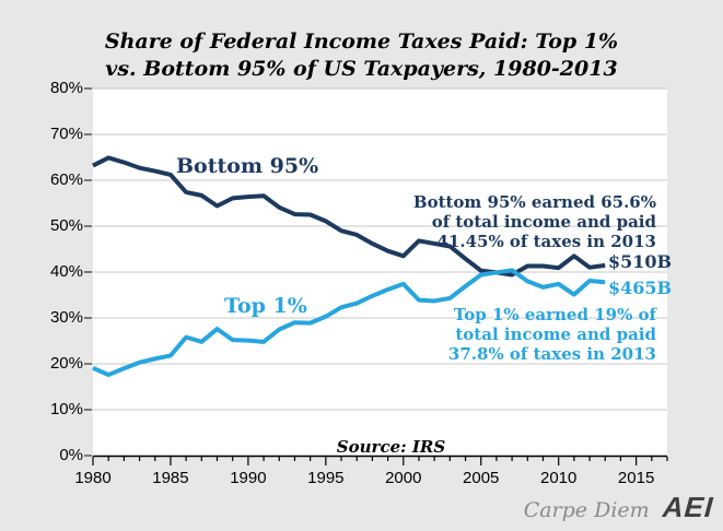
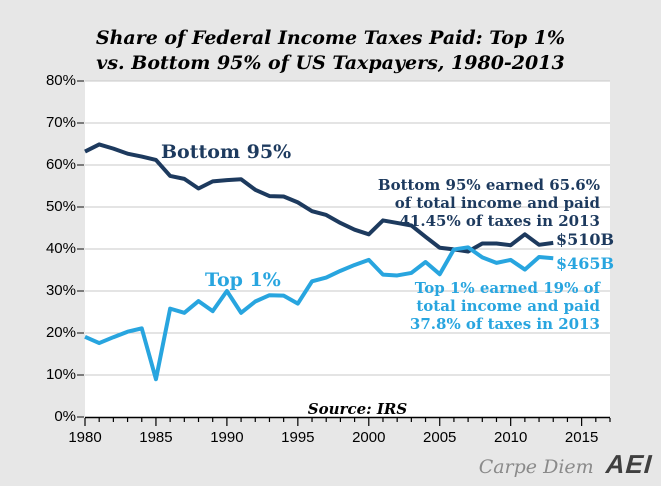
Top 1%/1985: 22% -> 9%
Top 1%/1990: 25% -> 30%
Top 1%/1995: 30% -> 27%
Top 1%/2005: 39% -> 34%
